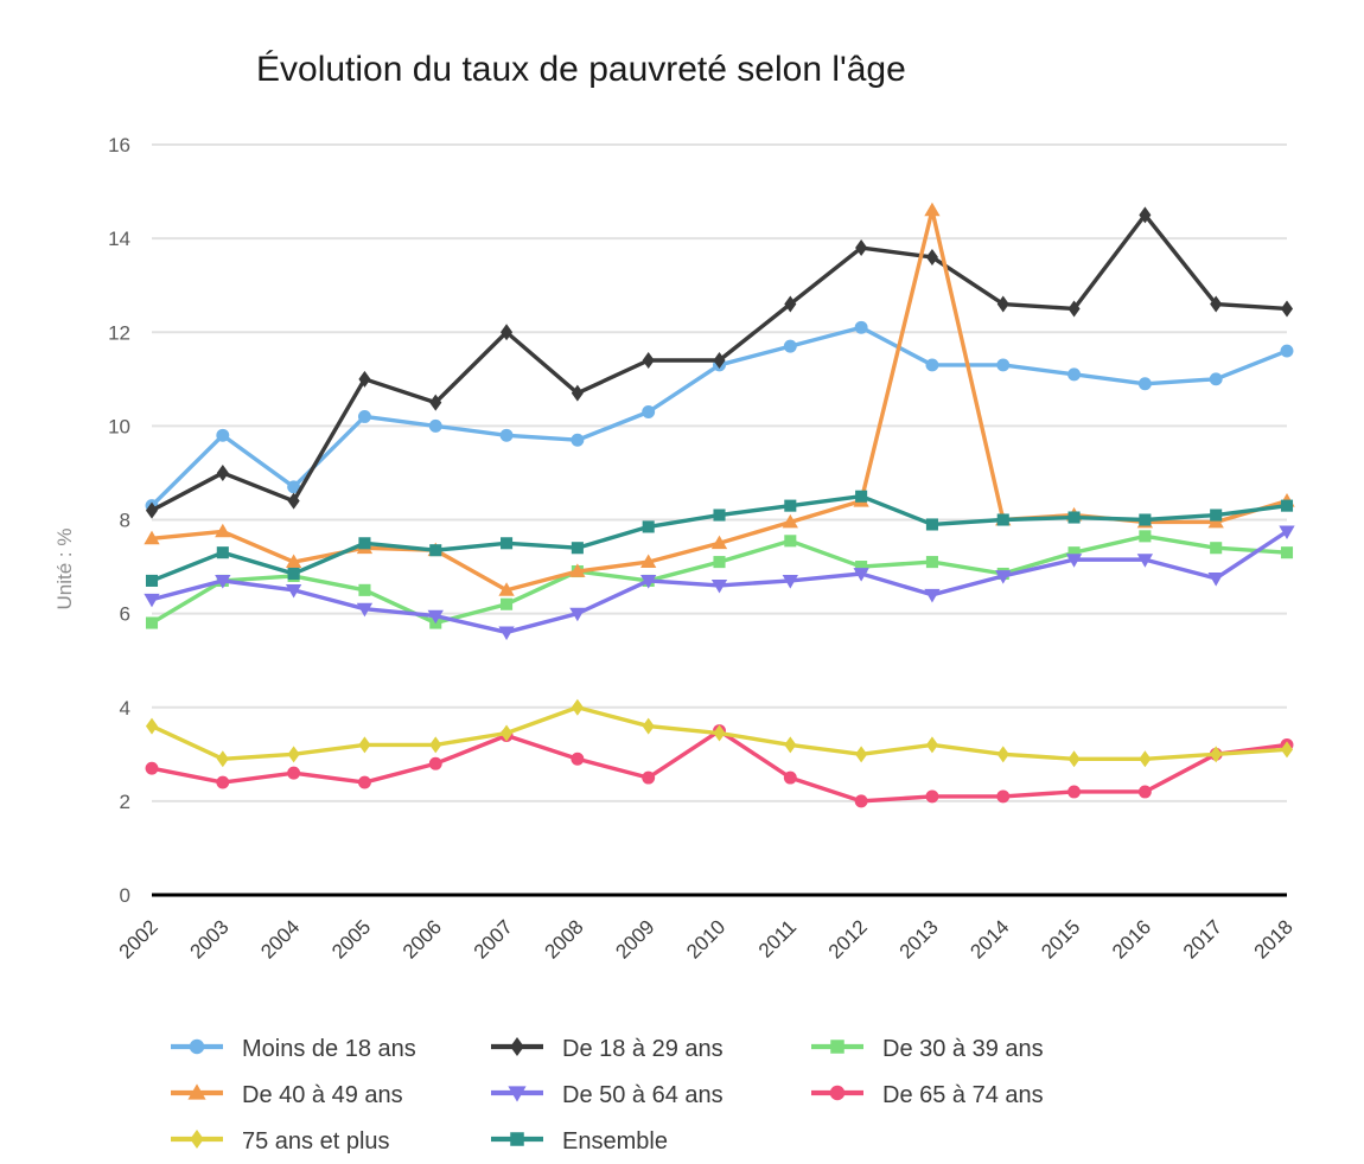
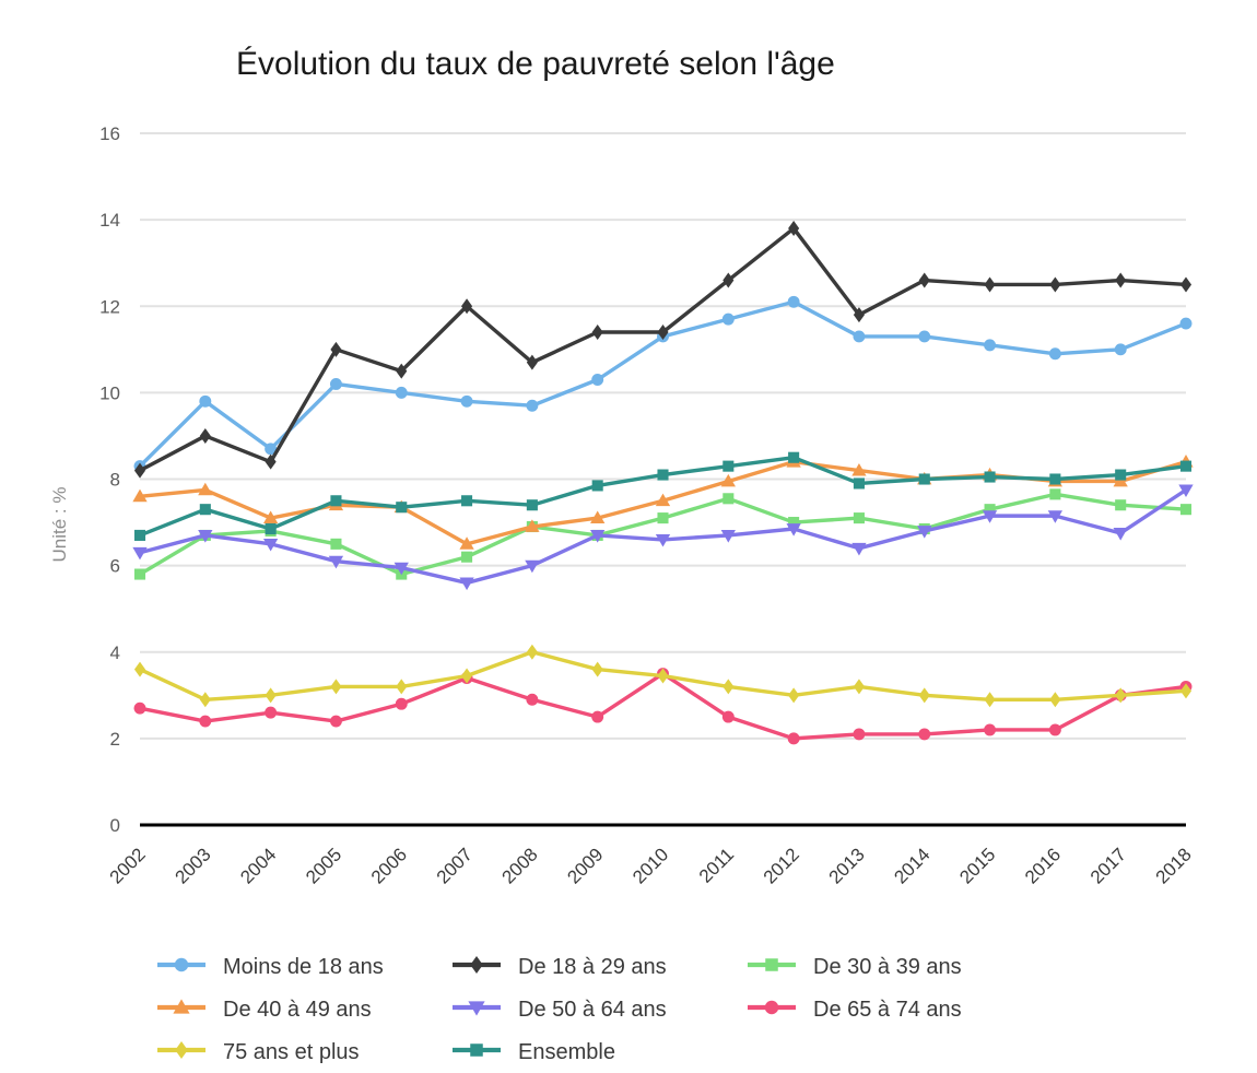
De 18 à 29 ans/2013: 13.6 -> 11.8
De 40 à 49 ans/2013: 14.6 -> 8.2
De 18 à 29 ans/2016: 14.5 -> 12.5
